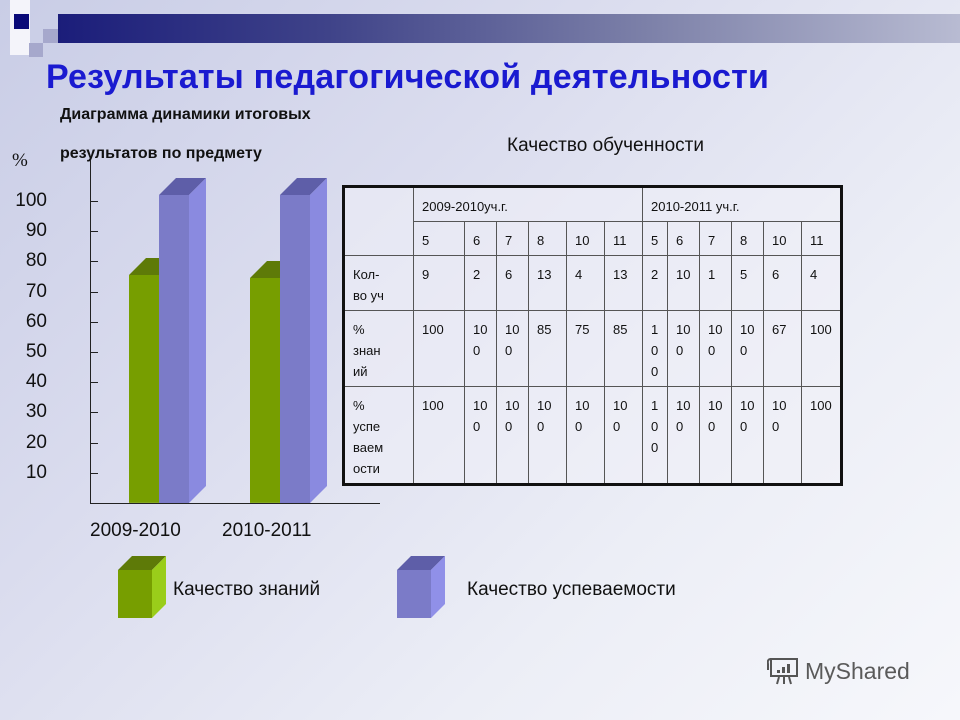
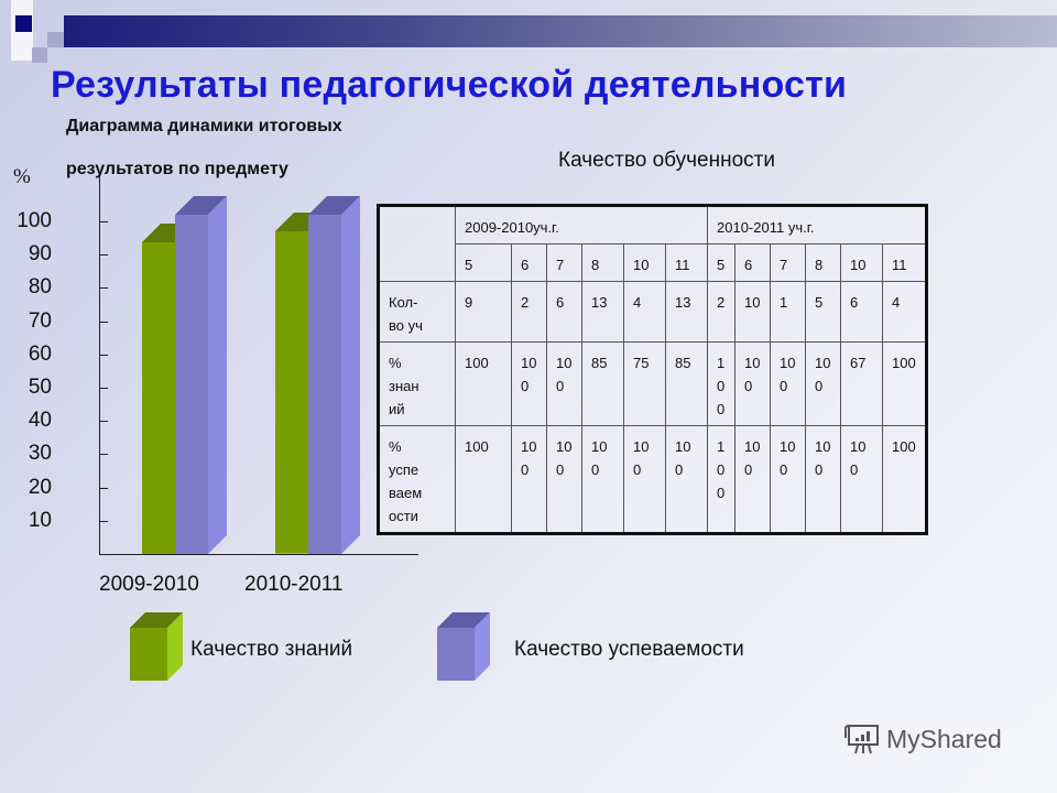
Качество знаний/2009-2010: 74 -> 92
Качество знаний/2010-2011: 73 -> 95
